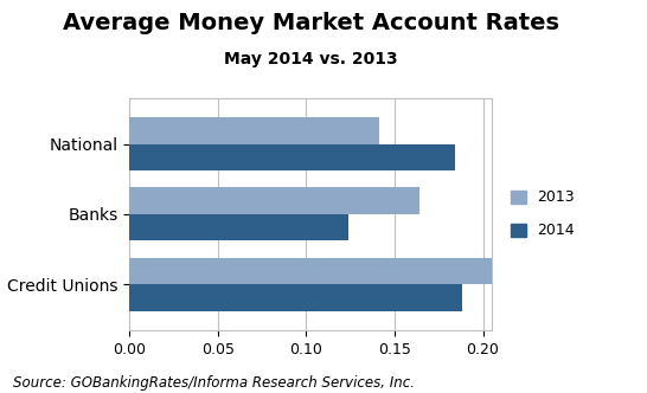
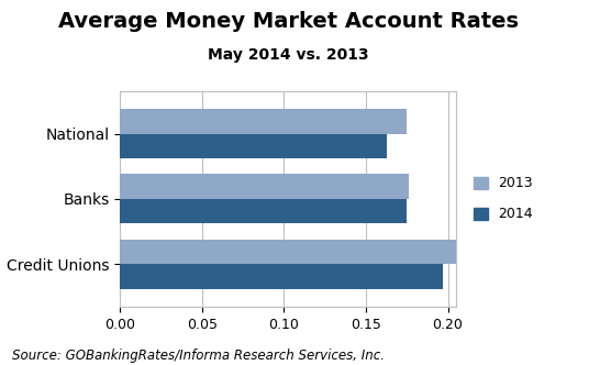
2013/National: 0.141 -> 0.175
2014/National: 0.184 -> 0.163
2013/Banks: 0.164 -> 0.176
2014/Banks: 0.124 -> 0.175
2014/Credit Unions: 0.188 -> 0.197
